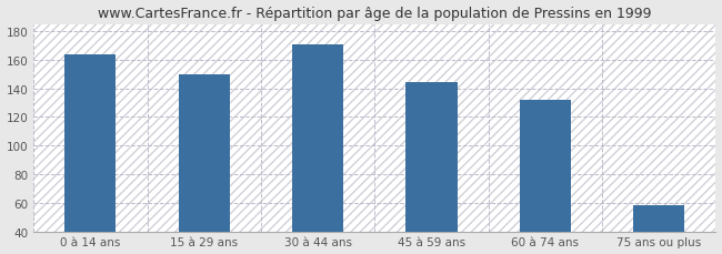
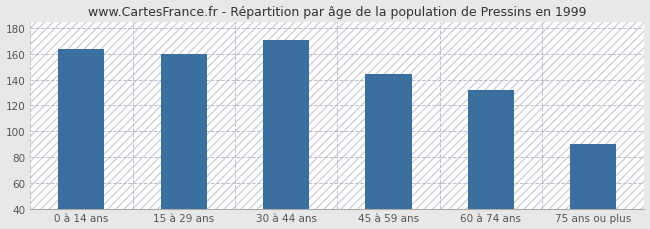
15 à 29 ans: 150 -> 160
75 ans ou plus: 58 -> 90
